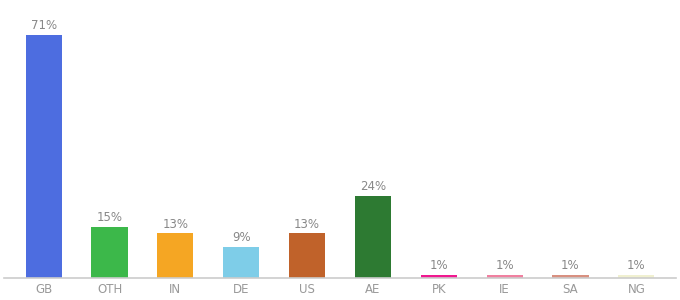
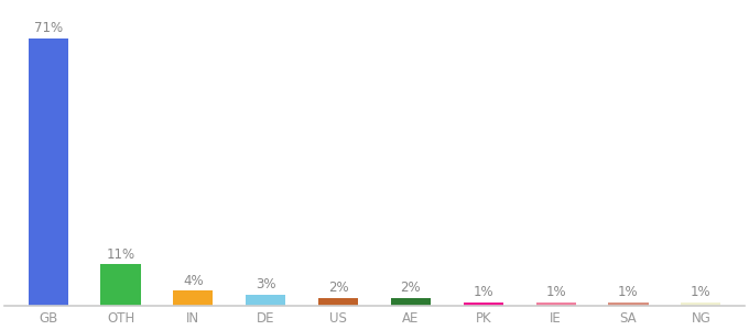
OTH: 15% -> 11%
IN: 13% -> 4%
DE: 9% -> 3%
US: 13% -> 2%
AE: 24% -> 2%
